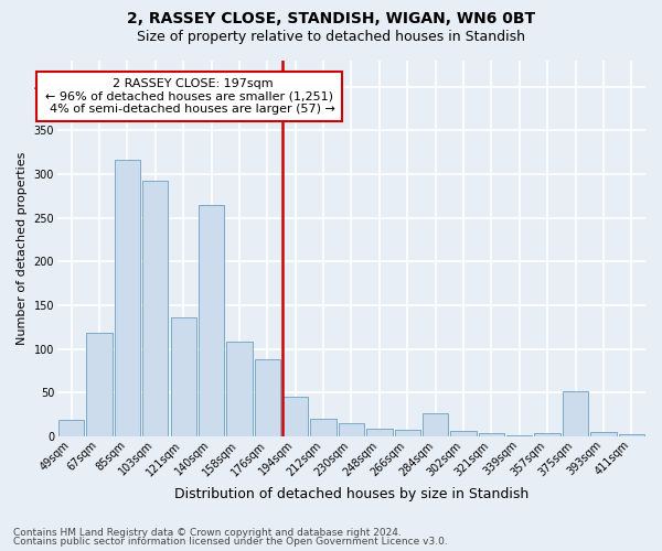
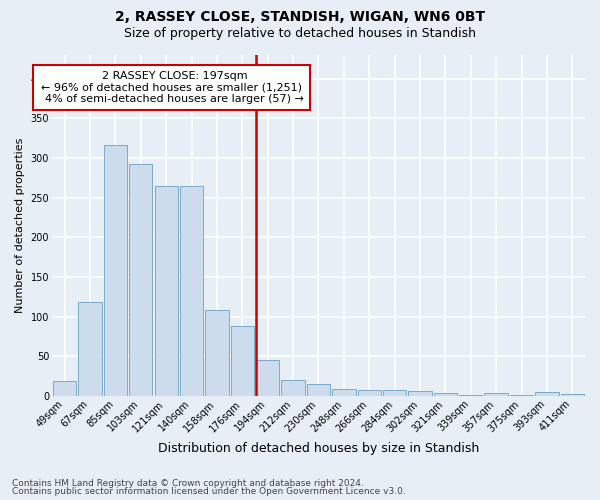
121sqm: 136 -> 265
284sqm: 26 -> 7
375sqm: 52 -> 1
